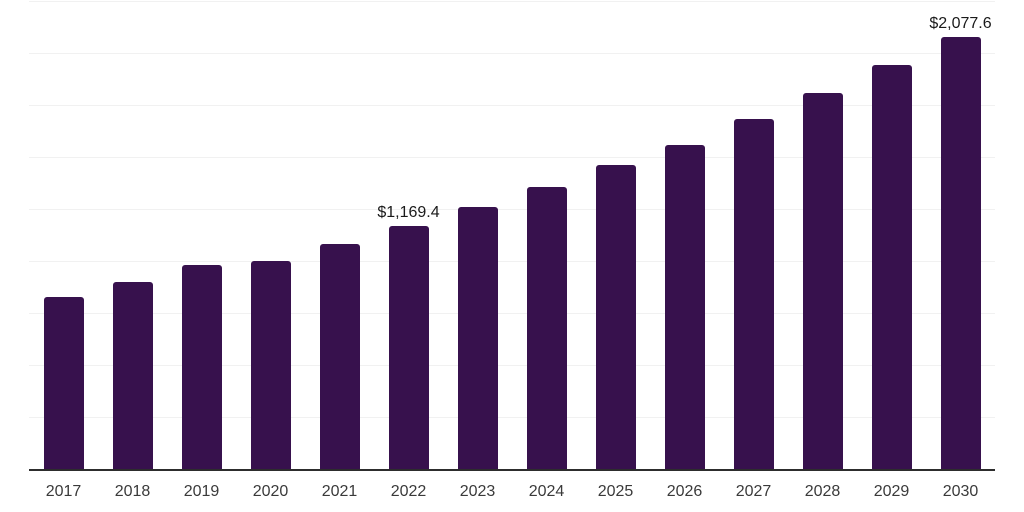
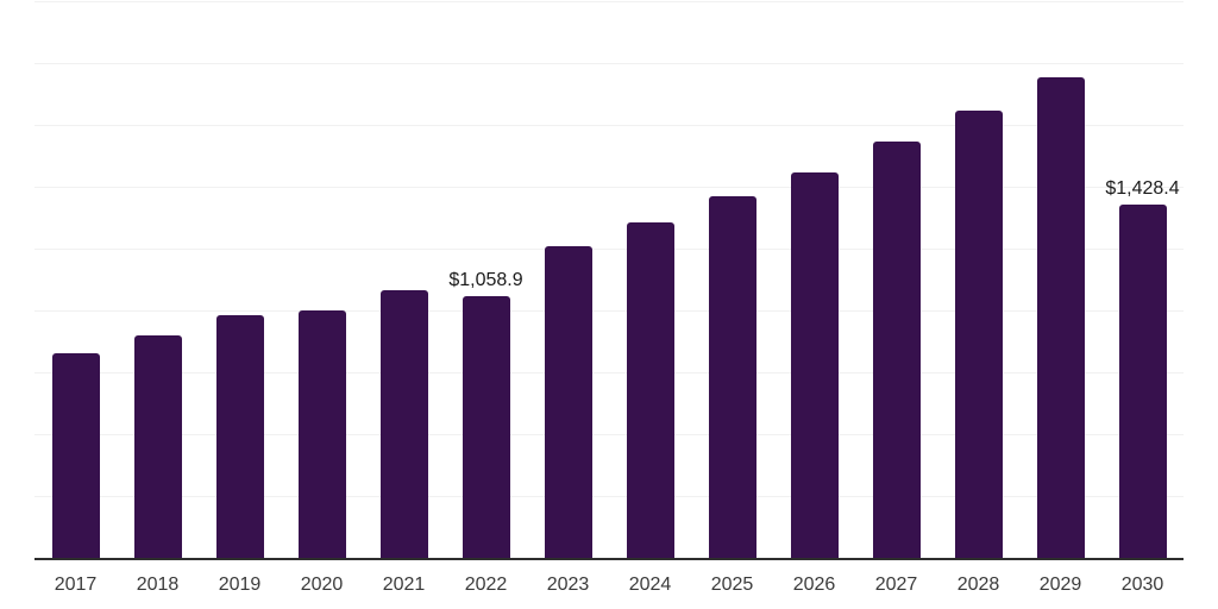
2022: $1,169.4 -> $1,058.9
2030: $2,077.6 -> $1,428.4
